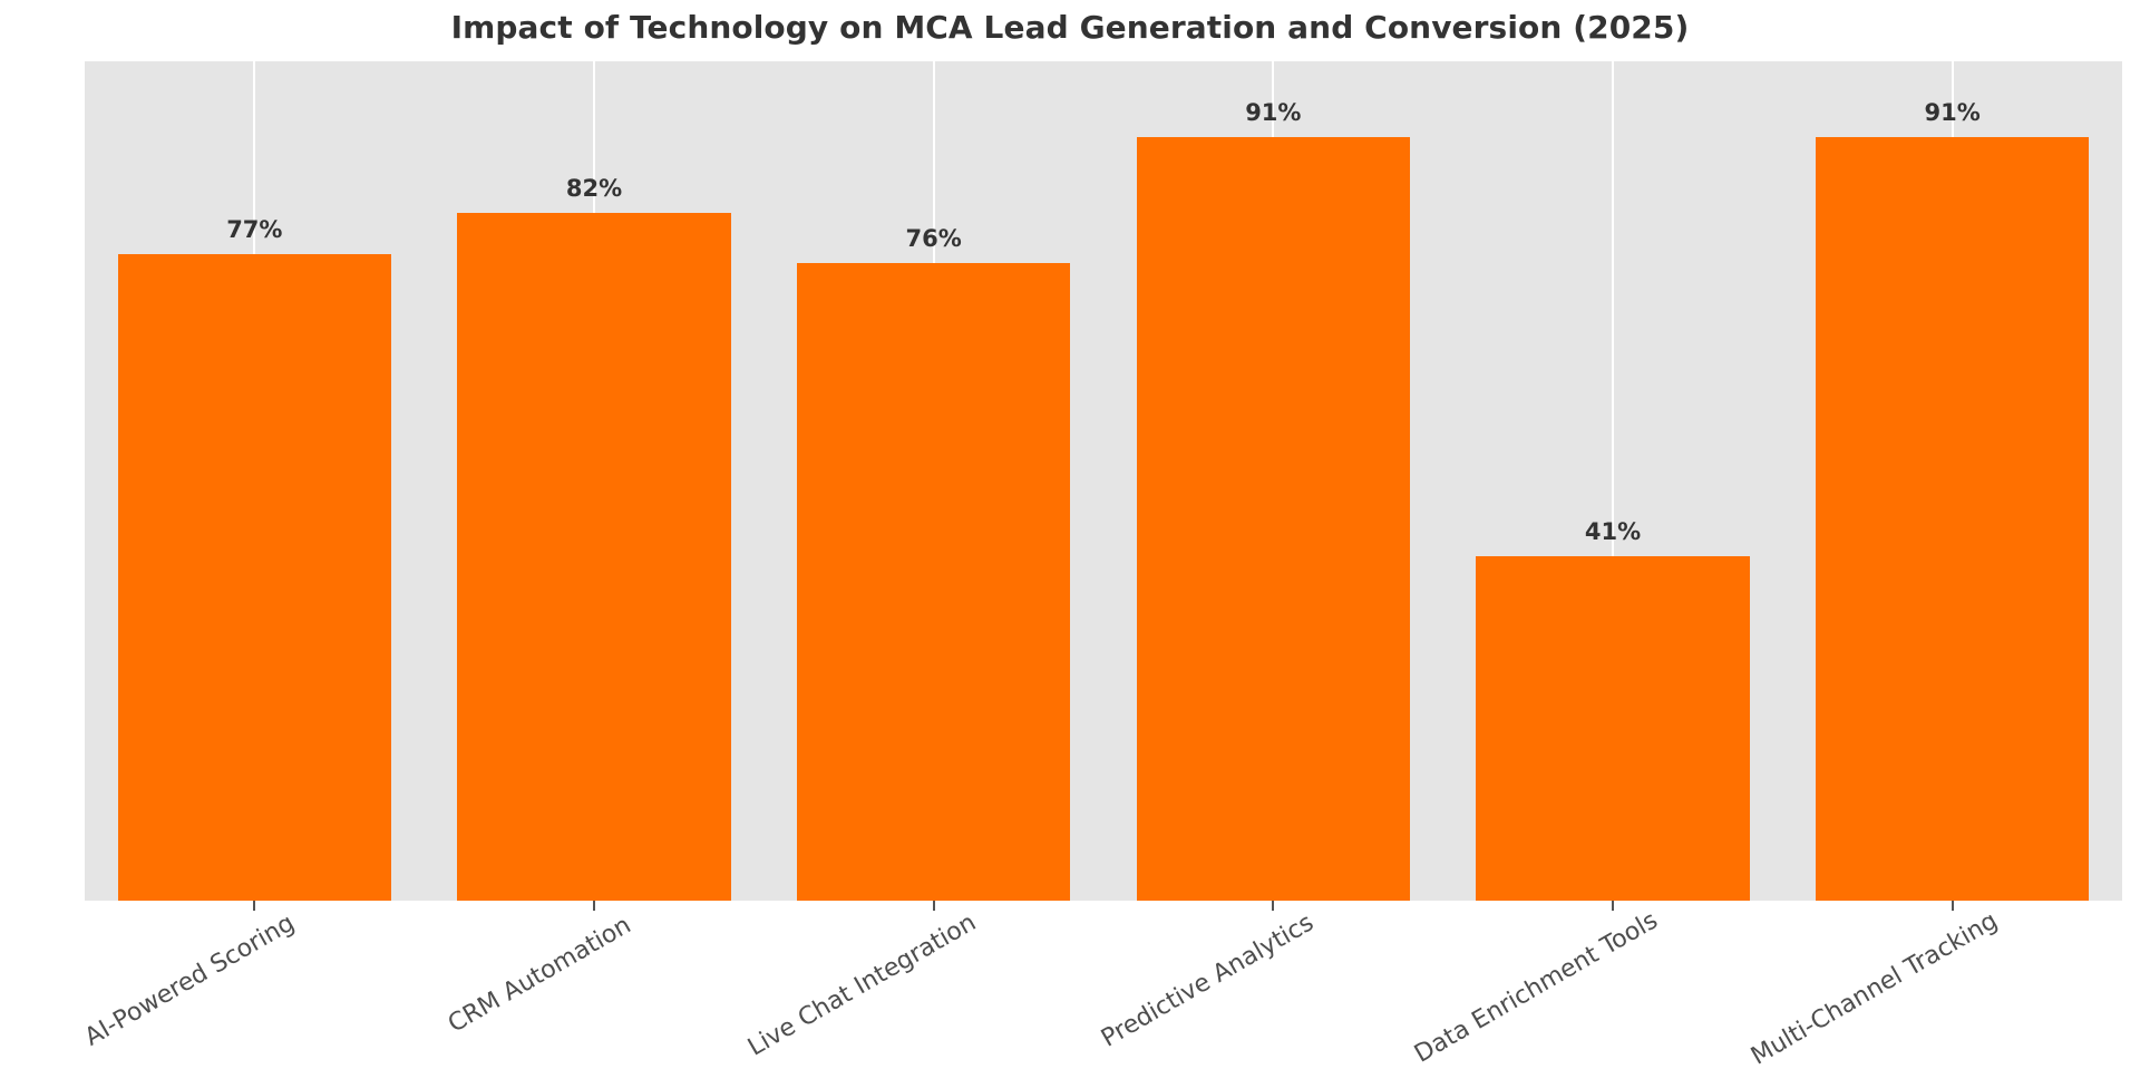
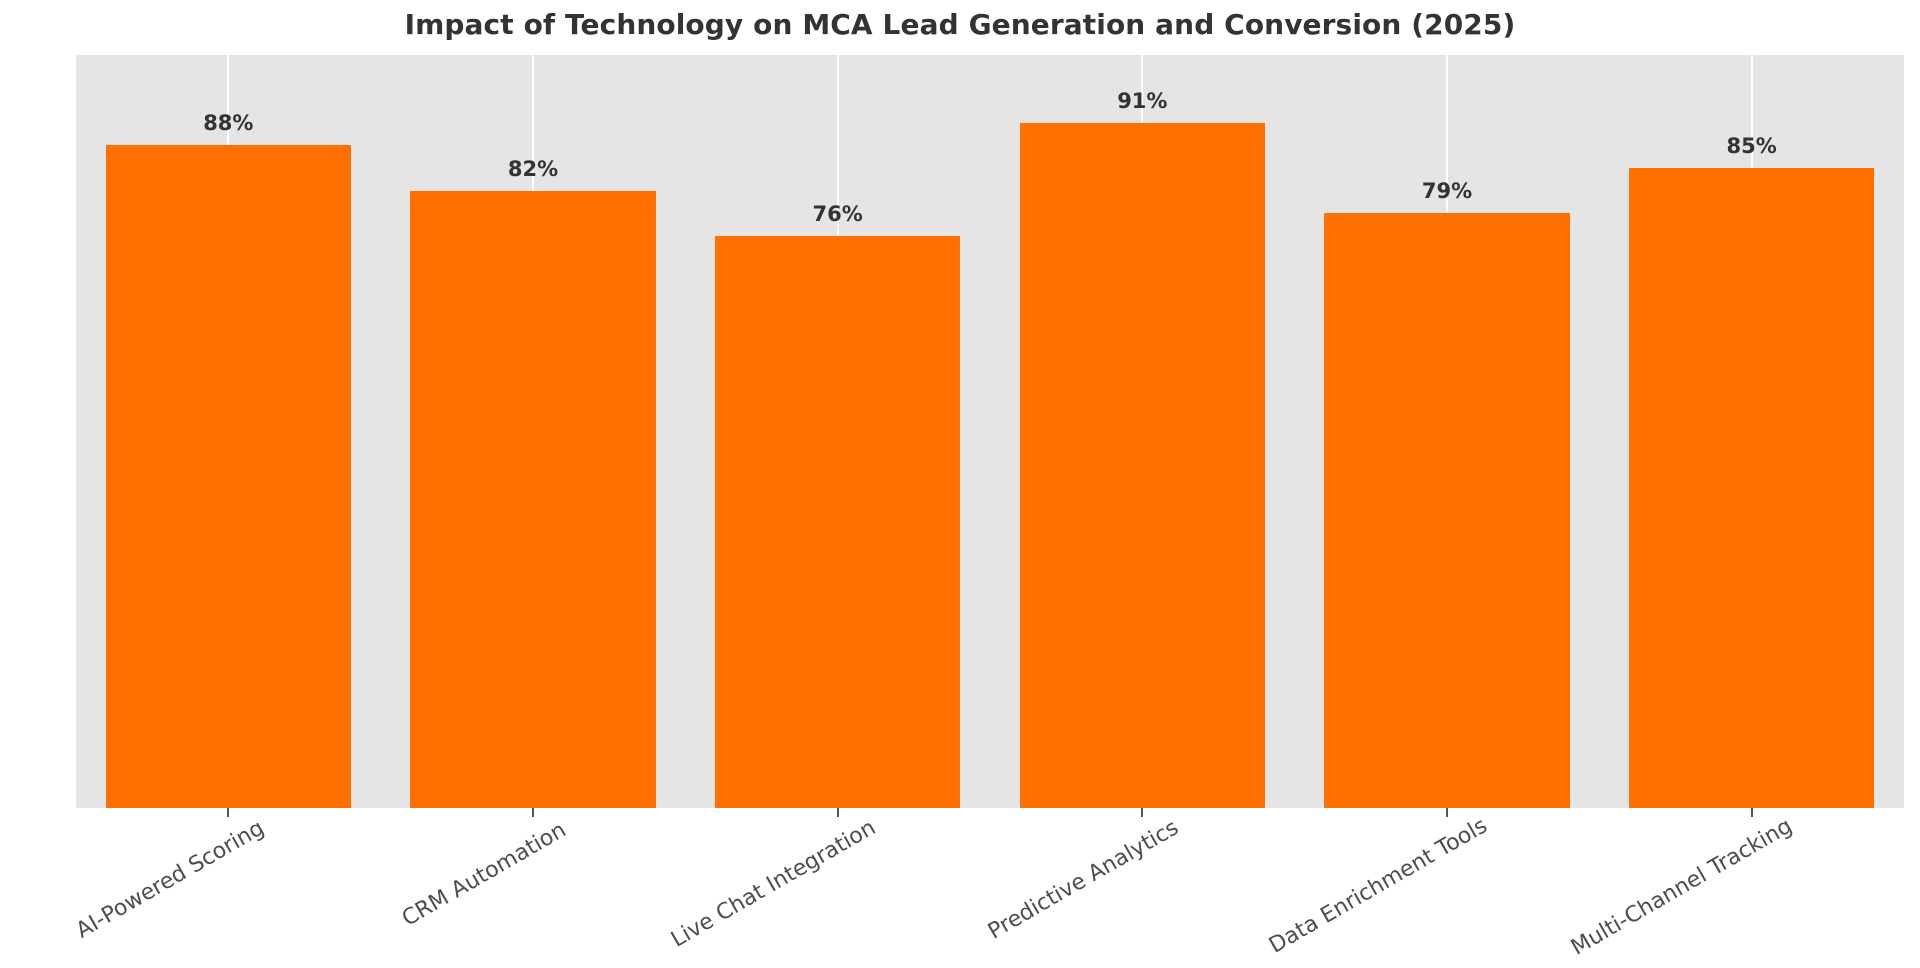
AI-Powered Scoring: 77% -> 88%
Data Enrichment Tools: 41% -> 79%
Multi-Channel Tracking: 91% -> 85%
